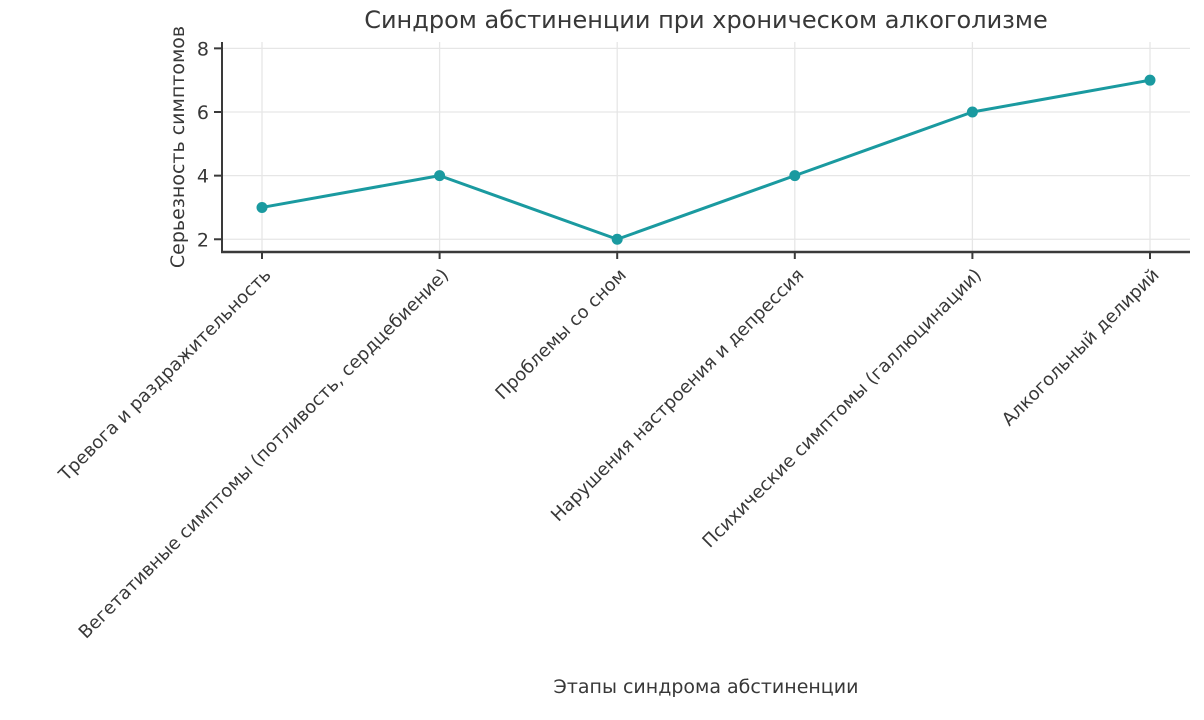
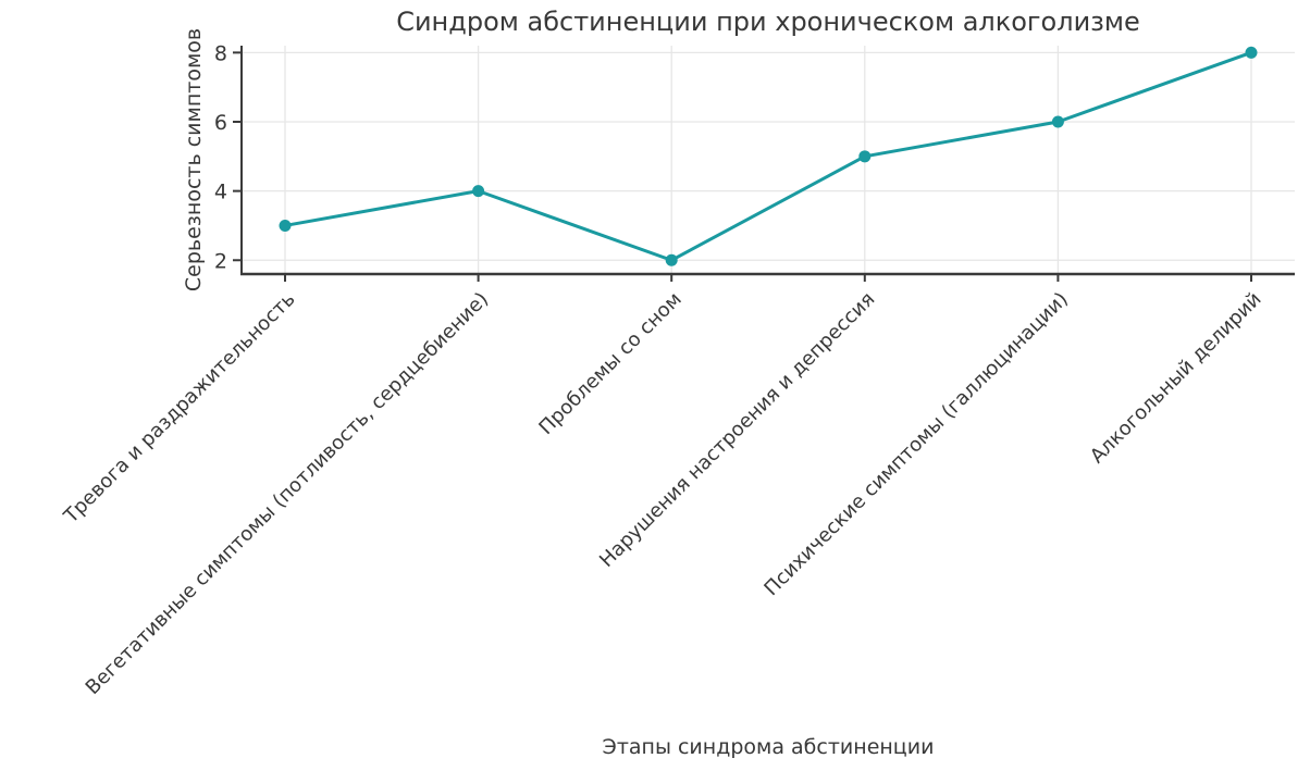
Нарушения настроения и депрессия: 4 -> 5
Алкогольный делирий: 7 -> 8
